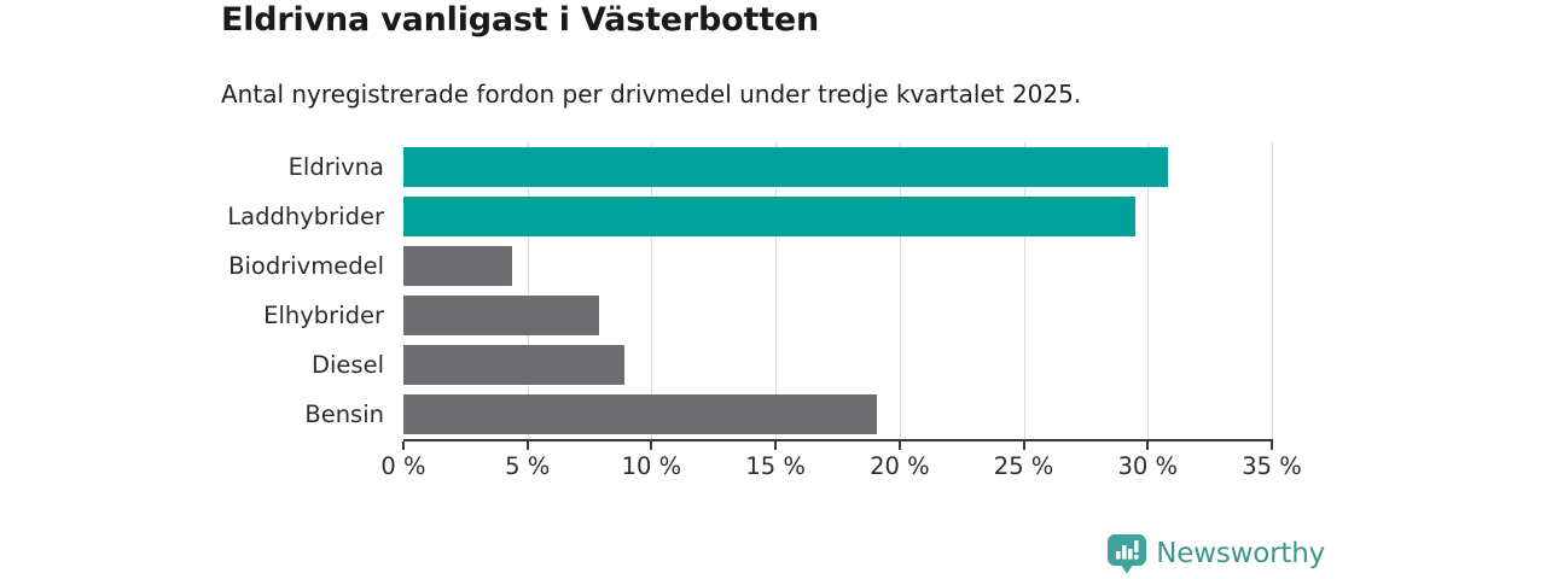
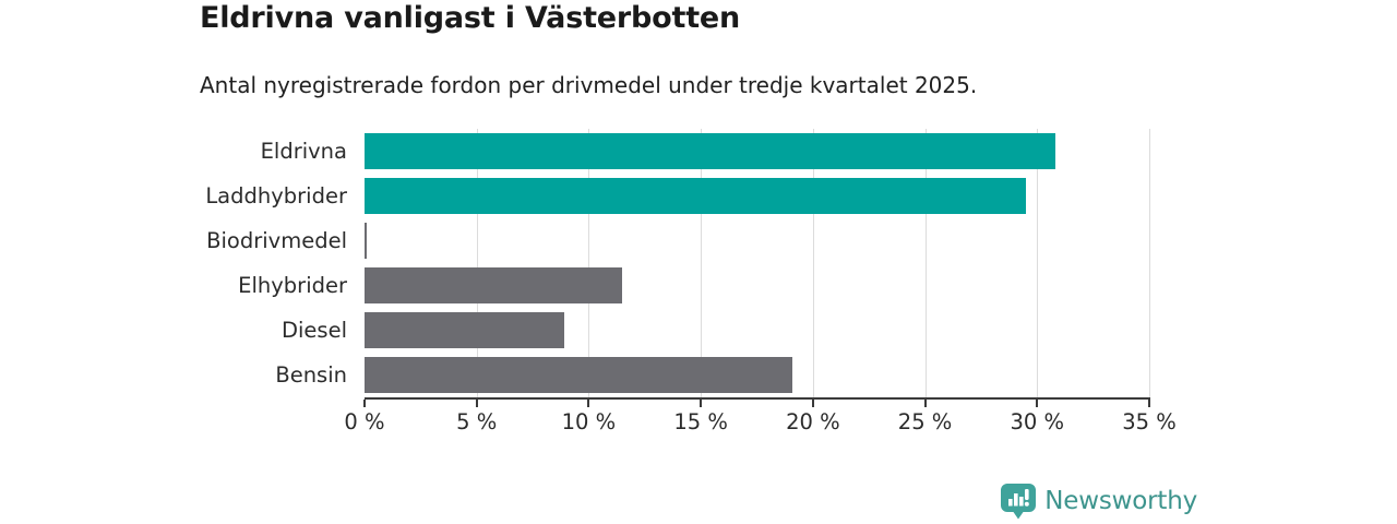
Biodrivmedel: 4.4% -> 0.1%
Elhybrider: 7.9% -> 11.5%
